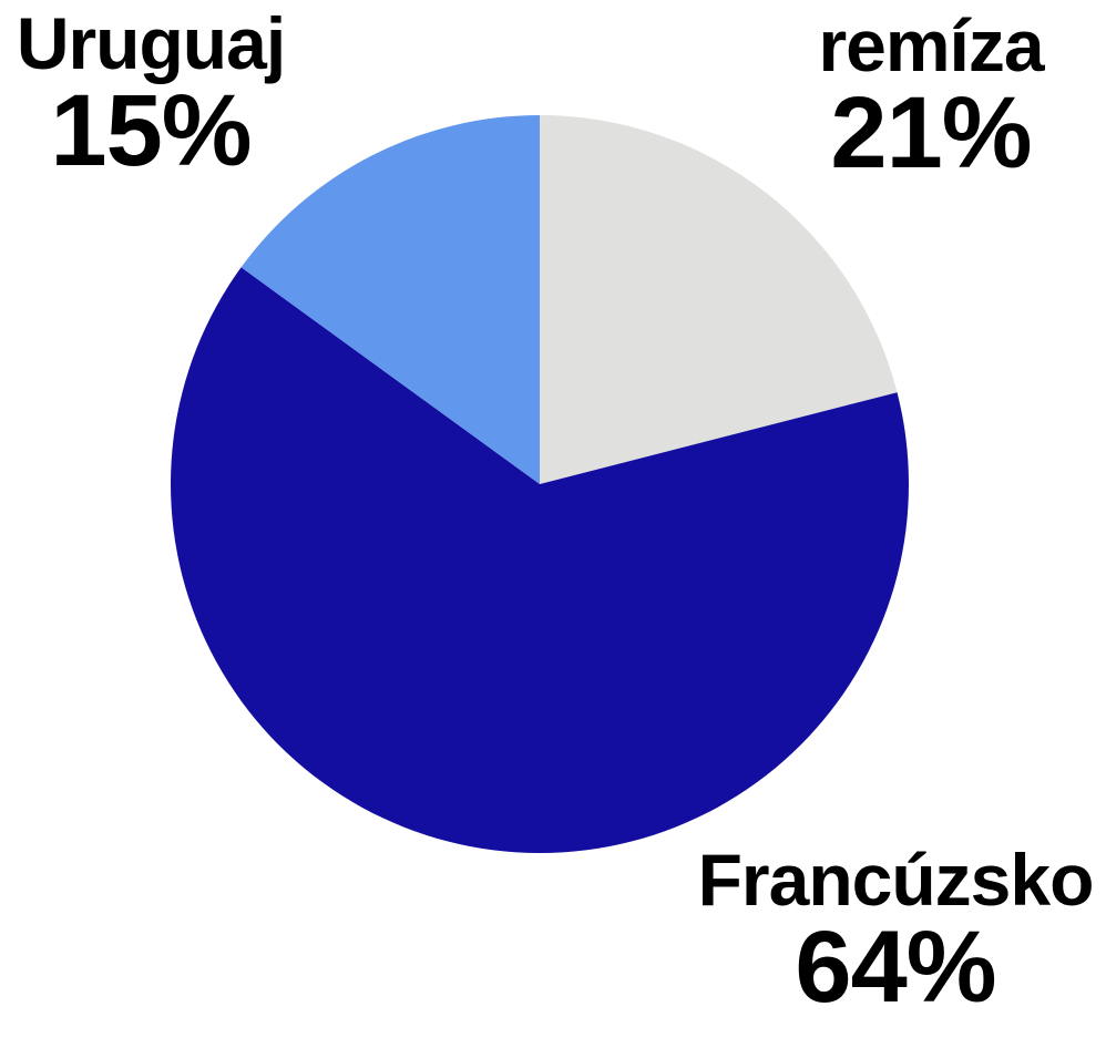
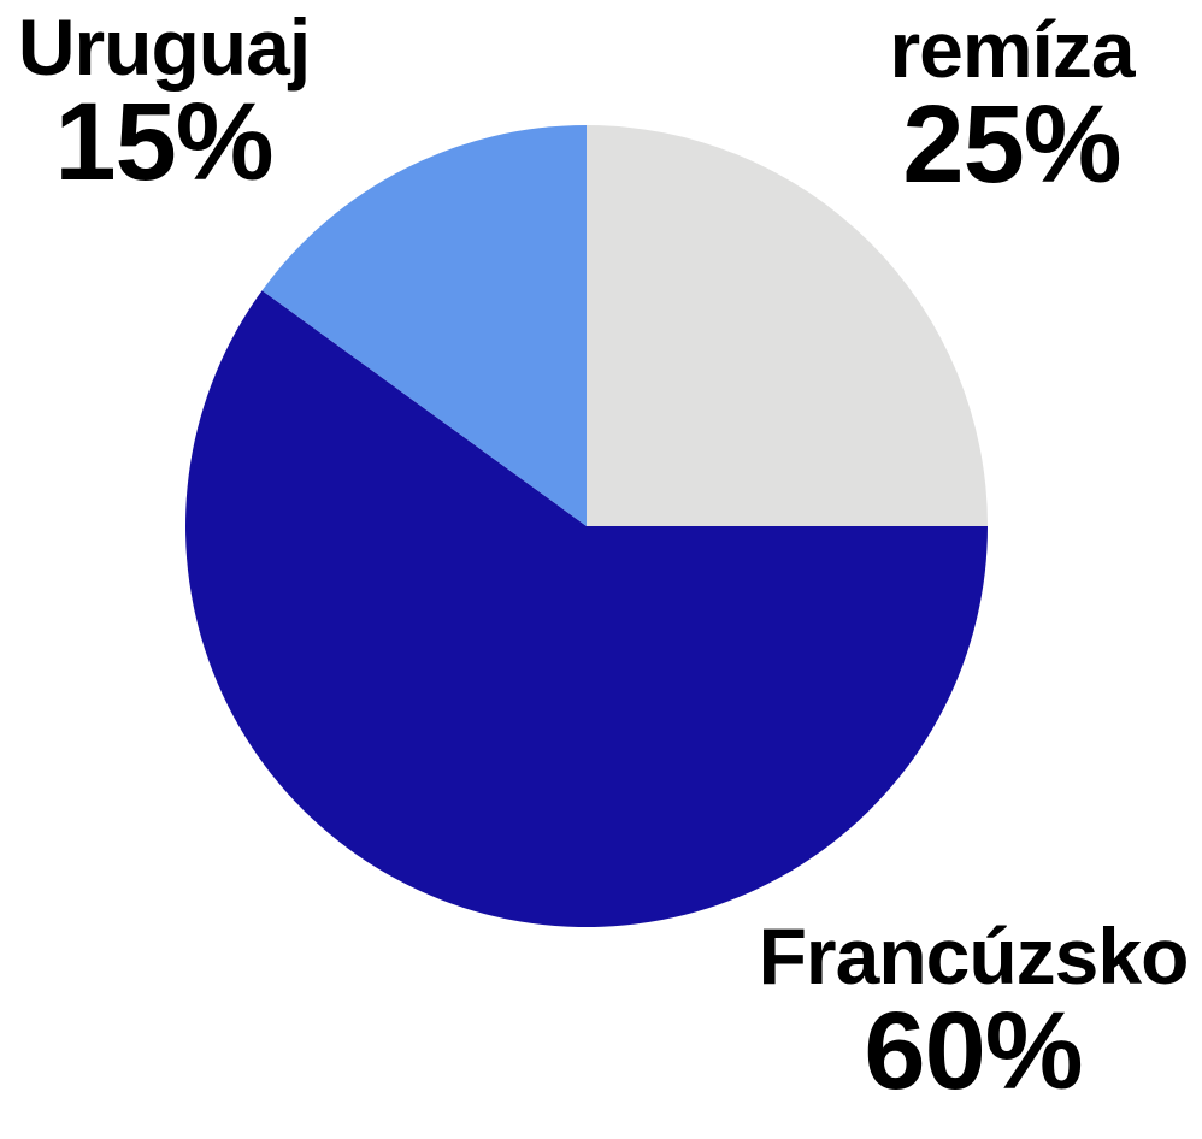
remíza: 21% -> 25%
Francúzsko: 64% -> 60%
